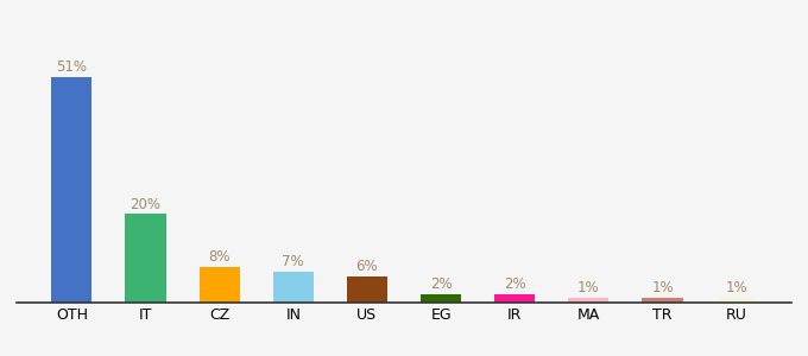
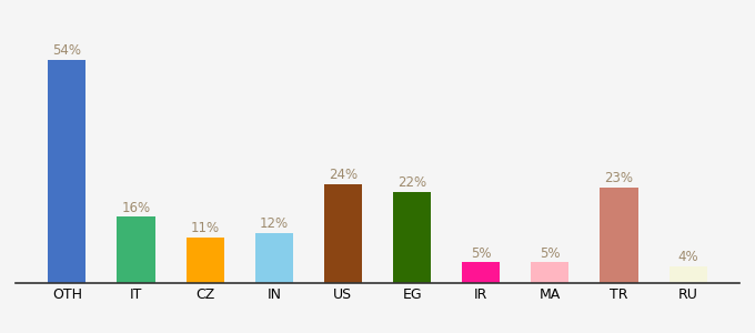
OTH: 51% -> 54%
IT: 20% -> 16%
CZ: 8% -> 11%
IN: 7% -> 12%
US: 6% -> 24%
EG: 2% -> 22%
IR: 2% -> 5%
MA: 1% -> 5%
TR: 1% -> 23%
RU: 1% -> 4%
